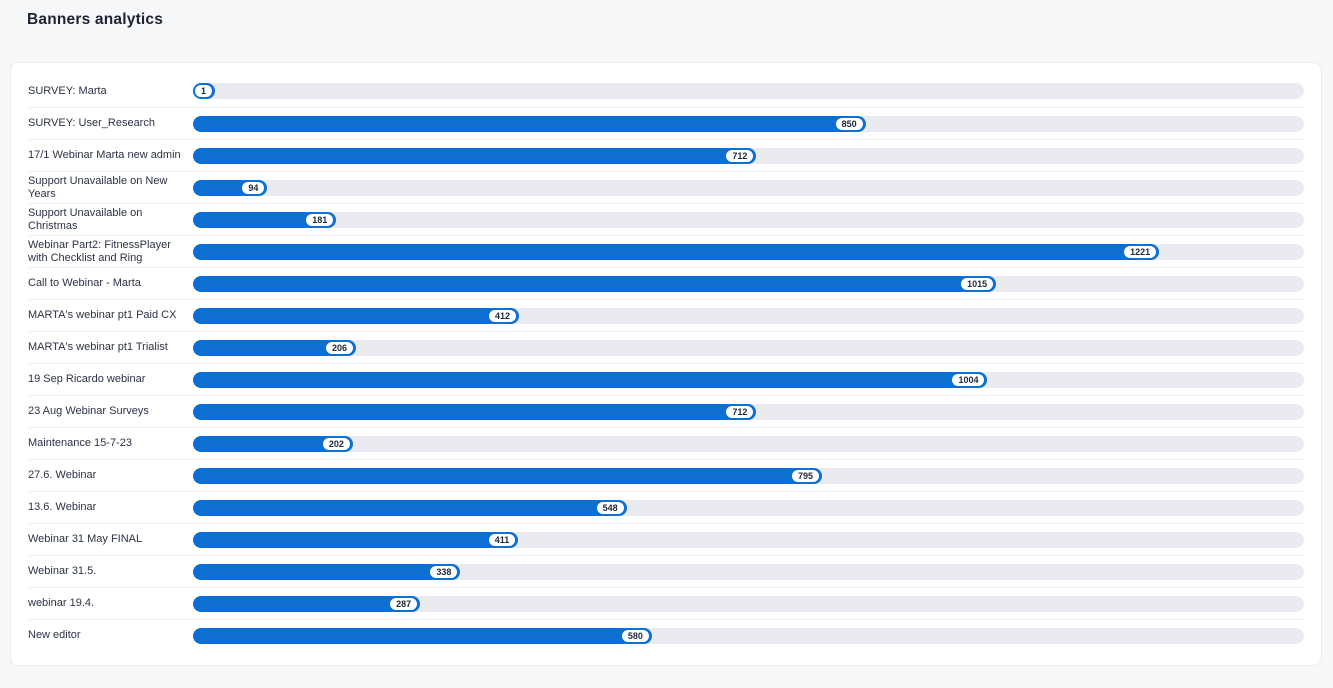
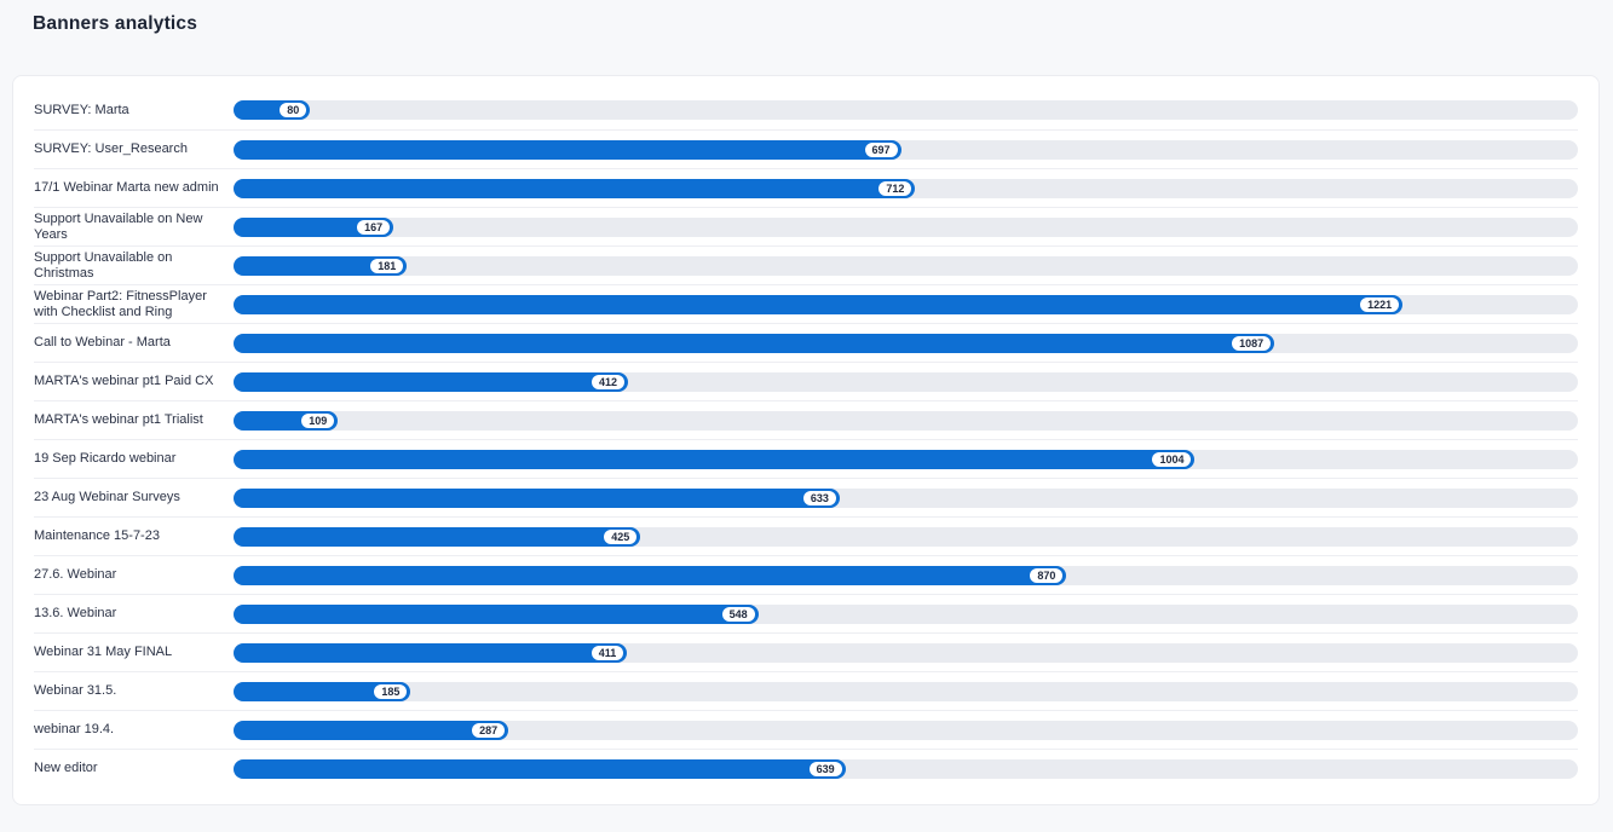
SURVEY: Marta: 1 -> 80
SURVEY: User_Research: 850 -> 697
Support Unavailable on New Years: 94 -> 167
Call to Webinar - Marta: 1015 -> 1087
MARTA's webinar pt1 Trialist: 206 -> 109
23 Aug Webinar Surveys: 712 -> 633
Maintenance 15-7-23: 202 -> 425
27.6. Webinar: 795 -> 870
Webinar 31.5.: 338 -> 185
New editor: 580 -> 639
